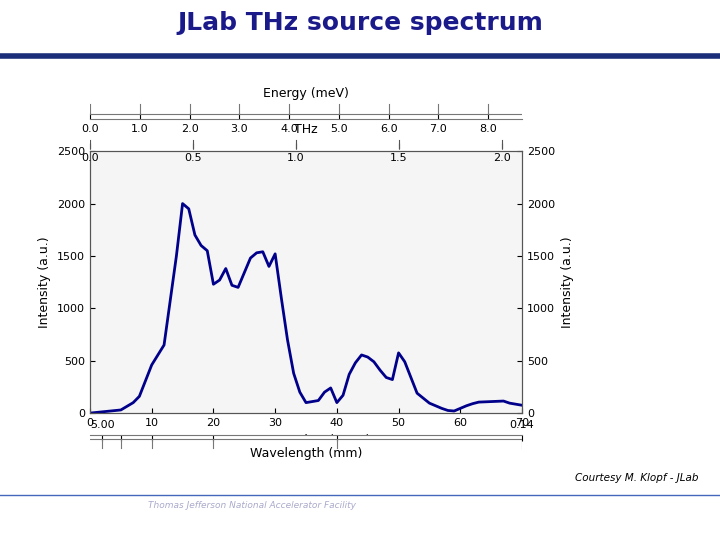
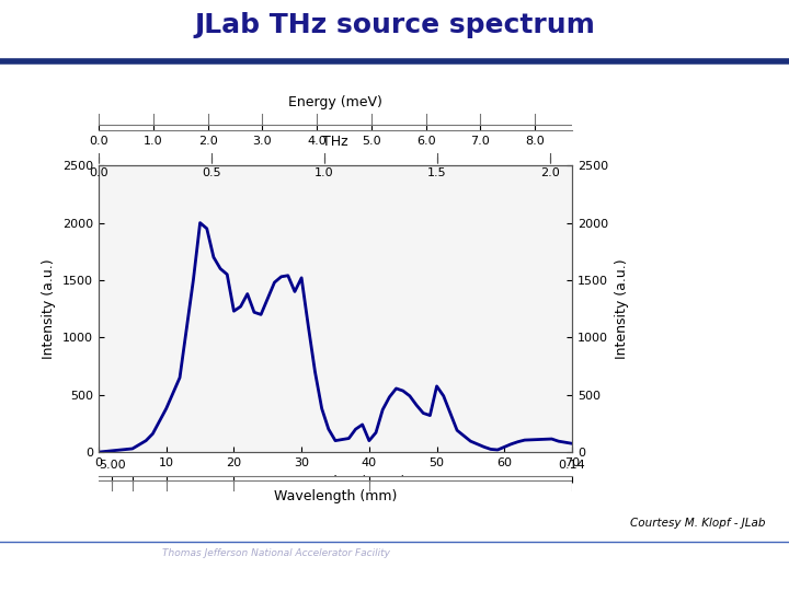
10: 460 -> 380
